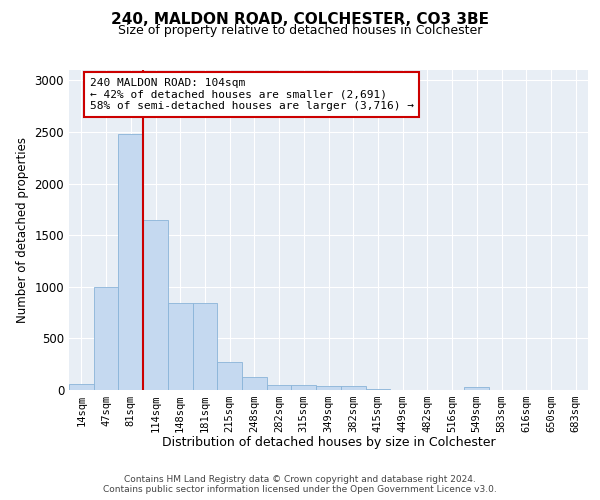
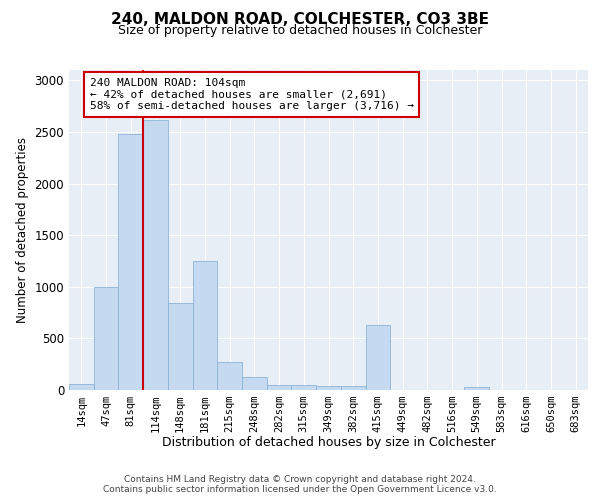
114sqm: 1650 -> 2620
181sqm: 840 -> 1250
415sqm: 0 -> 630
